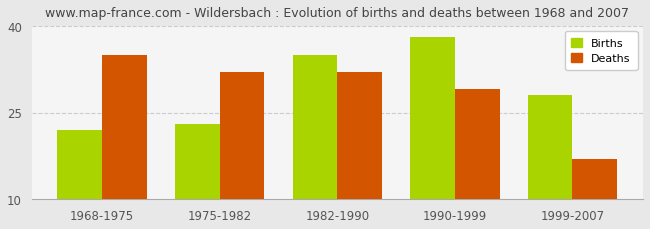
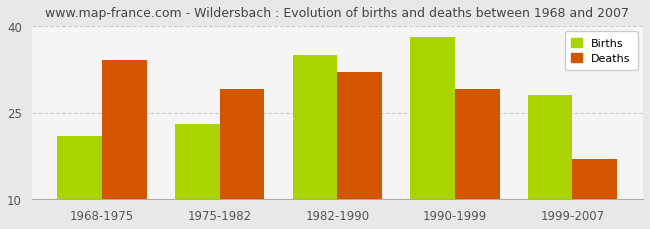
Births/1968-1975: 22 -> 21
Deaths/1968-1975: 35 -> 34
Deaths/1975-1982: 32 -> 29
